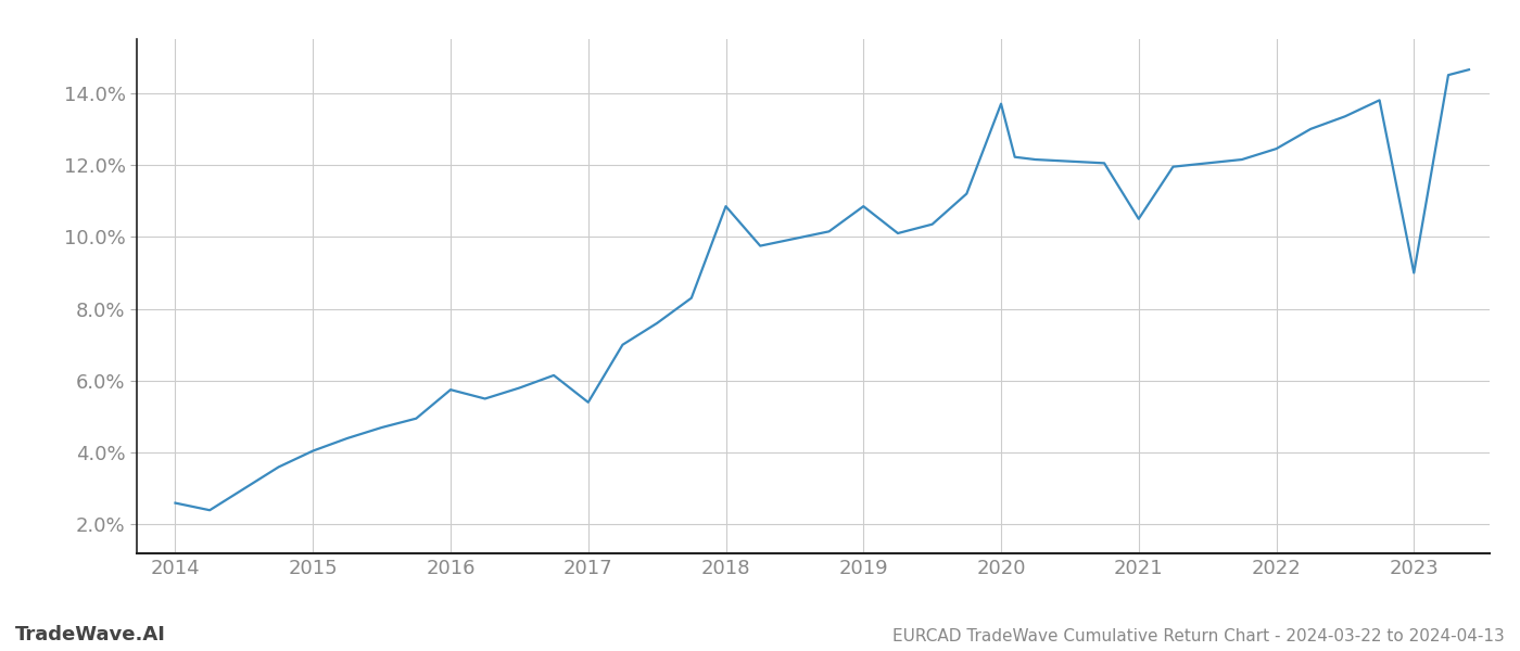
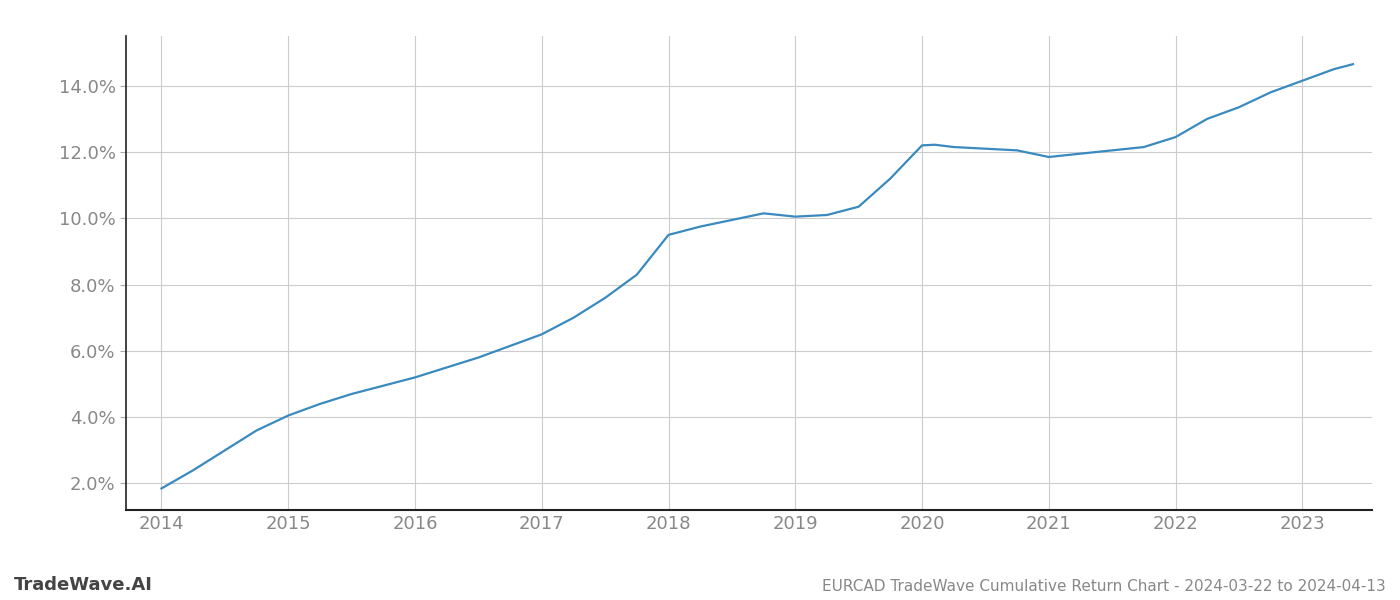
2014: 2.60% -> 1.85%
2016: 5.75% -> 5.20%
2017: 5.40% -> 6.50%
2018: 10.85% -> 9.50%
2019: 10.85% -> 10.05%
2020: 13.70% -> 12.20%
2021: 10.50% -> 11.85%
2023: 9.00% -> 14.15%
